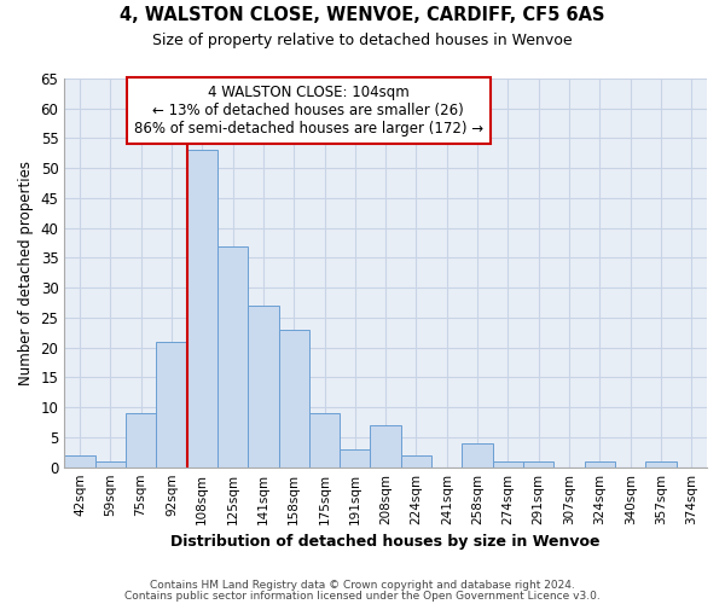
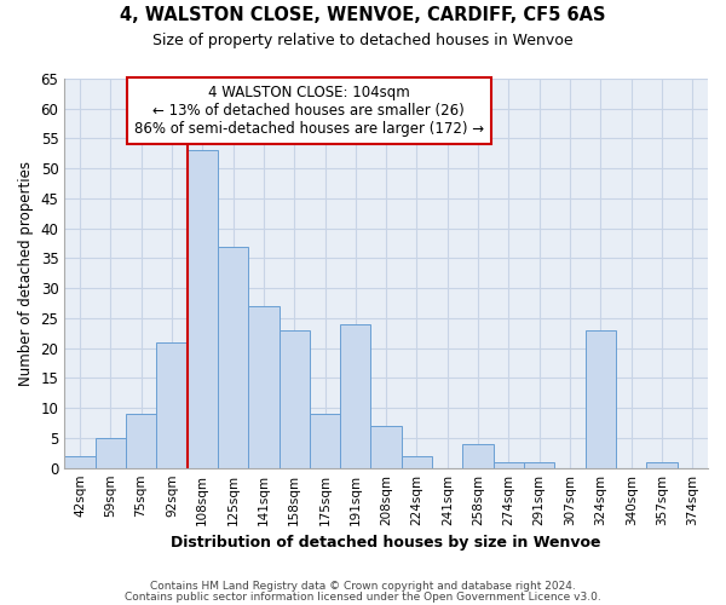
59sqm: 1 -> 5
191sqm: 3 -> 24
324sqm: 1 -> 23
